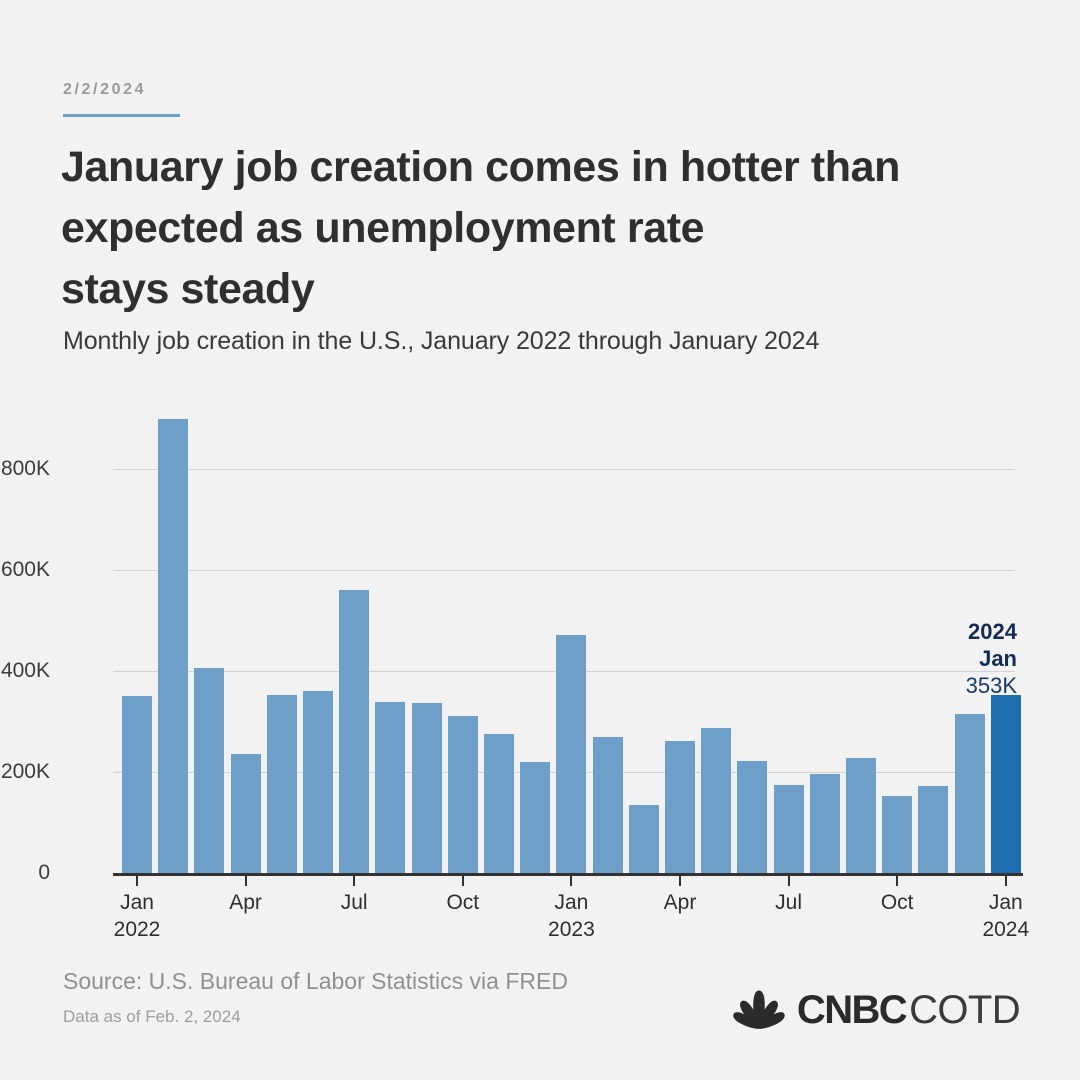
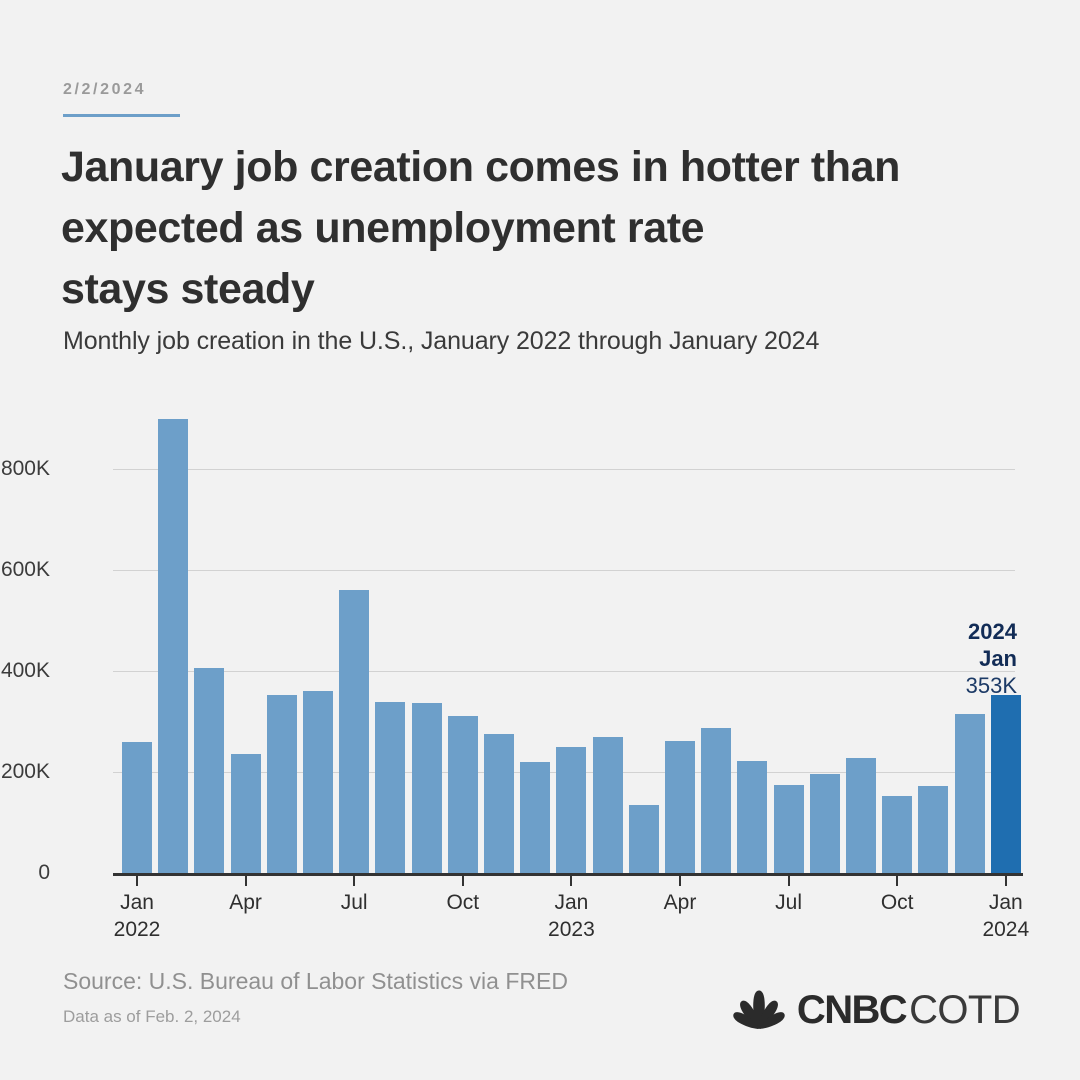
Jan 2022: 350K -> 260K
Jan 2023: 470K -> 250K
